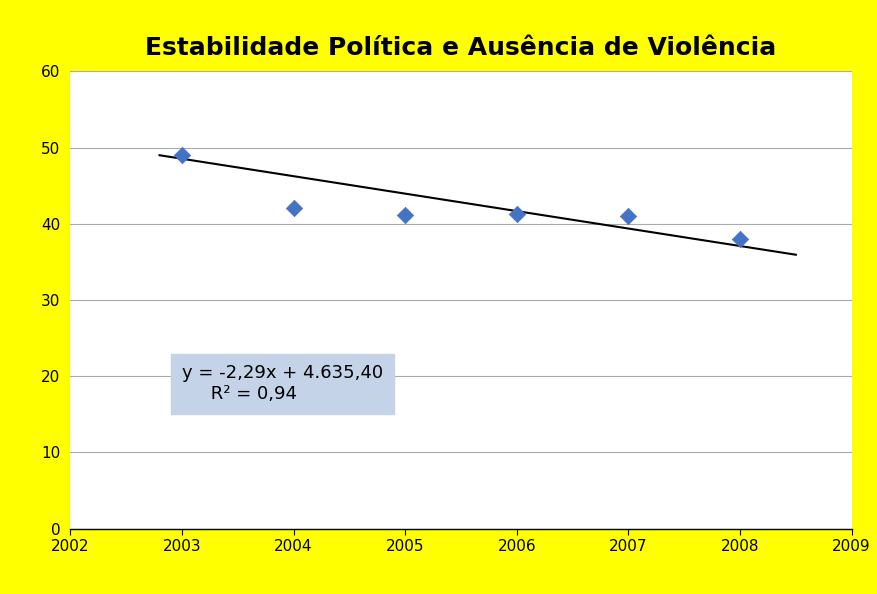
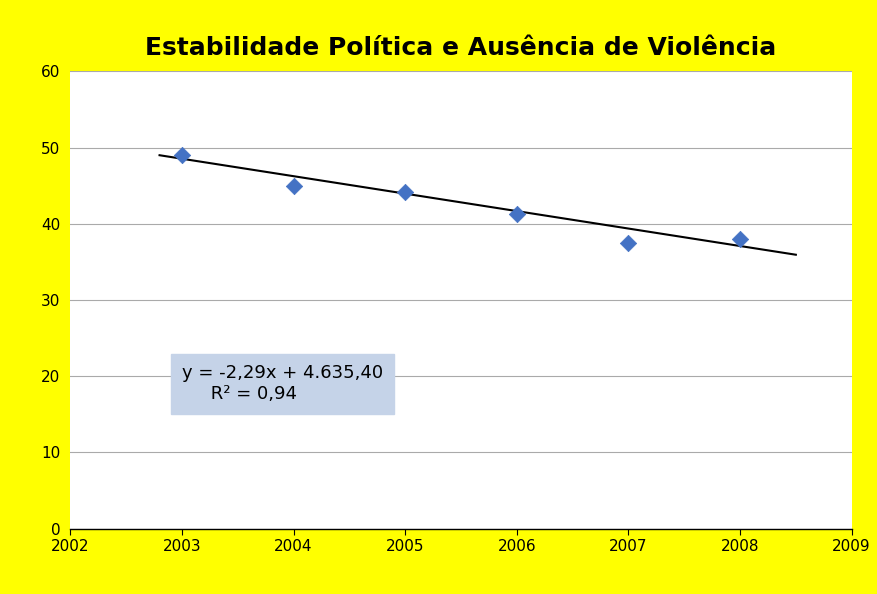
2004: 42.0 -> 45.0
2005: 41.2 -> 44.2
2007: 41.0 -> 37.5
